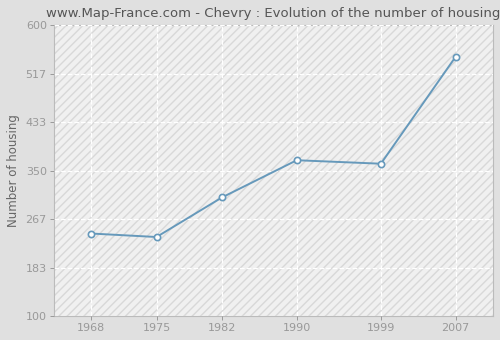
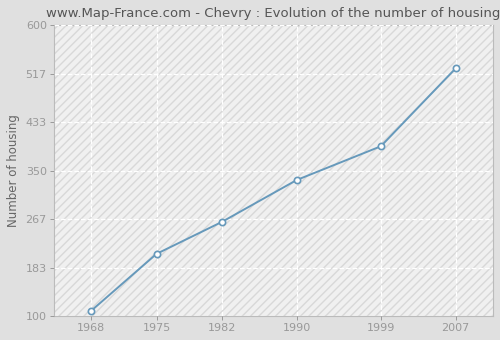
1968: 242 -> 109
1975: 236 -> 207
1982: 304 -> 262
1990: 368 -> 334
1999: 362 -> 392
2007: 546 -> 526
